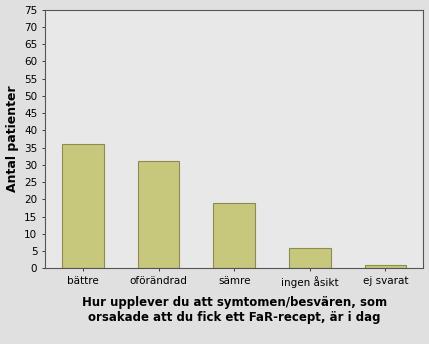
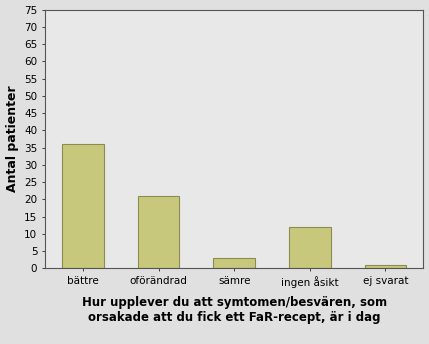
oförändrad: 31 -> 21
sämre: 19 -> 3
ingen åsikt: 6 -> 12
